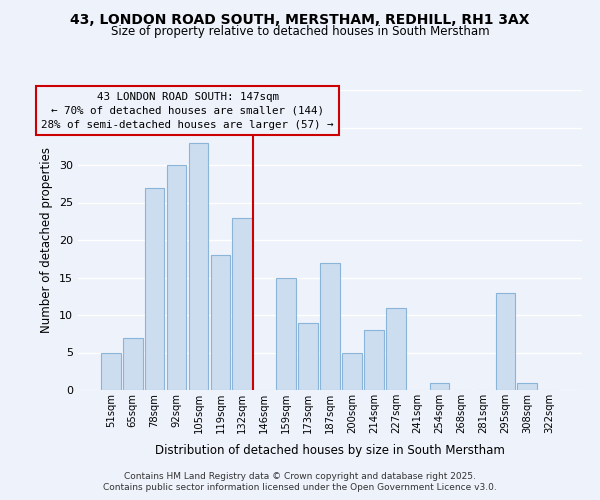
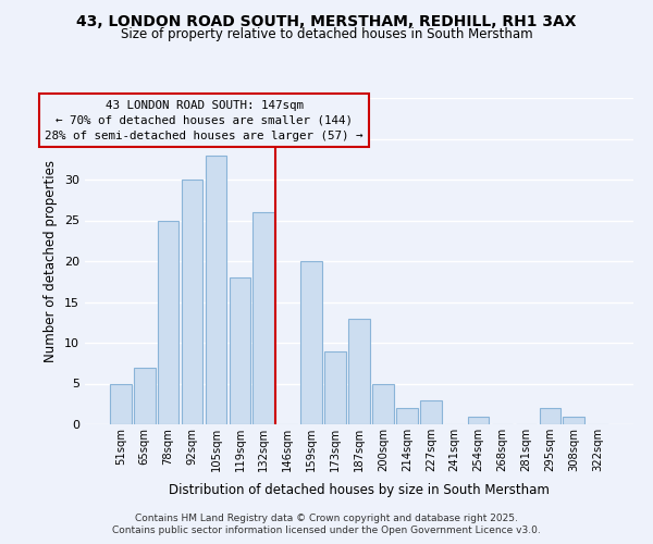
78sqm: 27 -> 25
132sqm: 23 -> 26
159sqm: 15 -> 20
187sqm: 17 -> 13
214sqm: 8 -> 2
227sqm: 11 -> 3
295sqm: 13 -> 2
